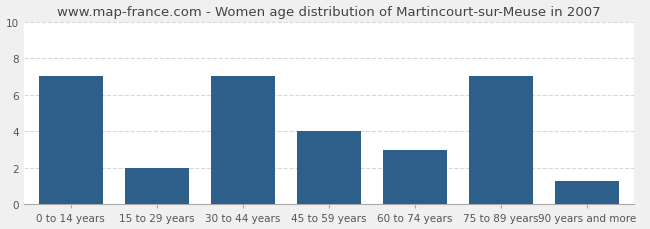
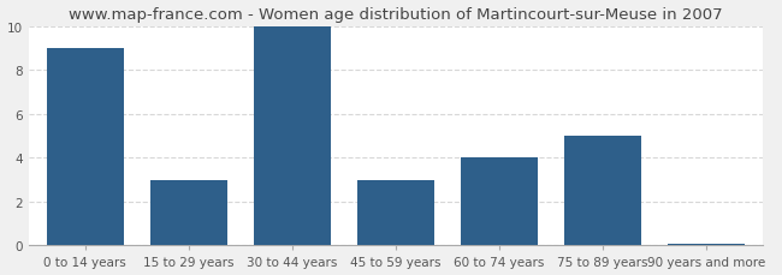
0 to 14 years: 7.0 -> 9.0
15 to 29 years: 2.0 -> 3.0
30 to 44 years: 7.0 -> 10.0
45 to 59 years: 4.0 -> 3.0
60 to 74 years: 3.0 -> 4.0
75 to 89 years: 7.0 -> 5.0
90 years and more: 1.3 -> 0.1
